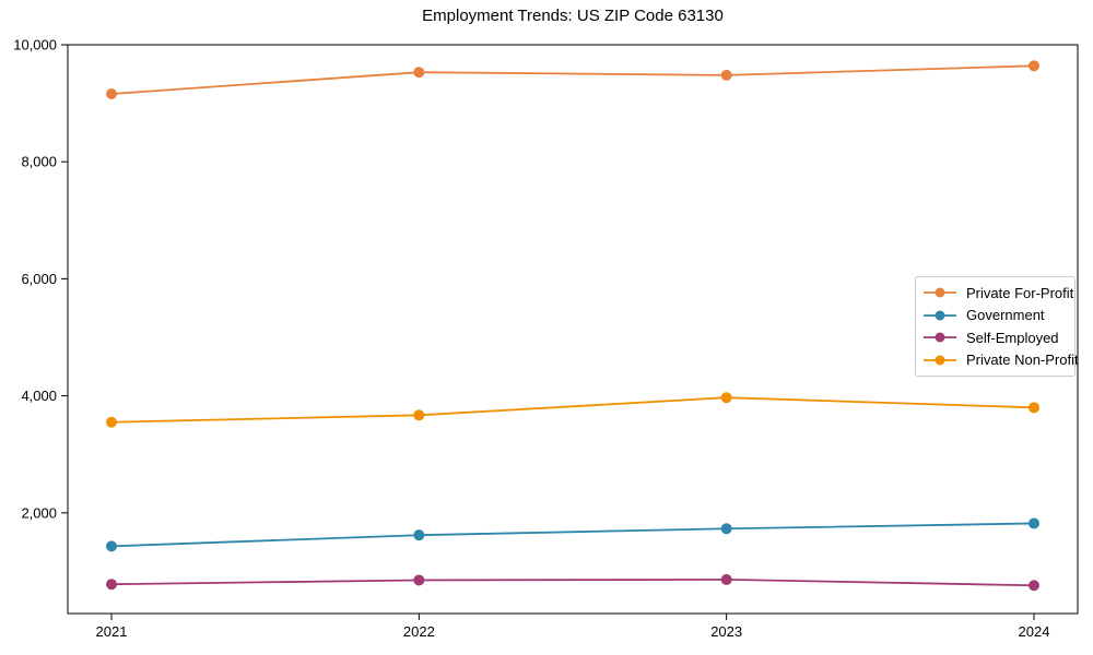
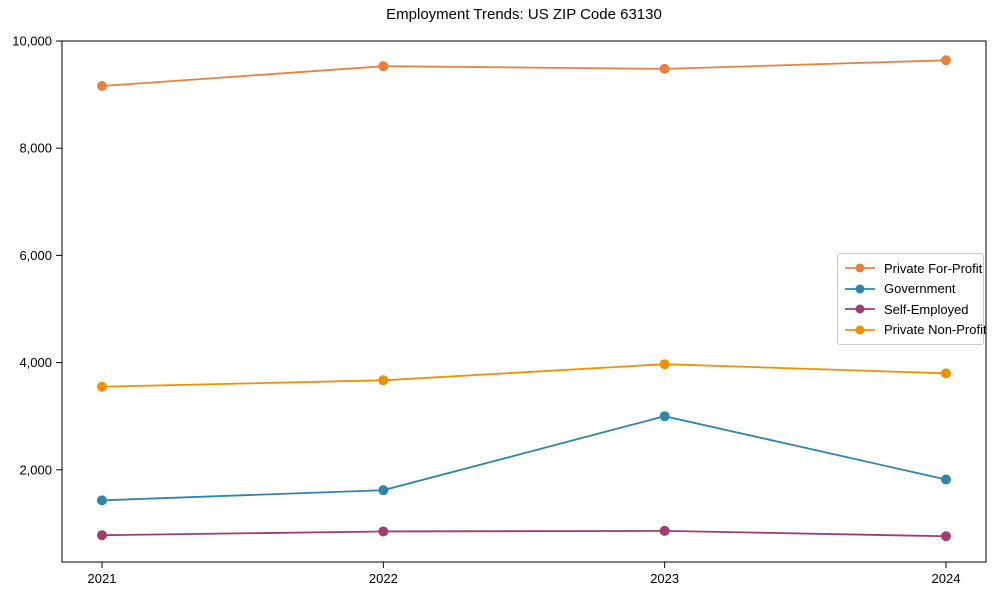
Government/2023: 1700 -> 3000
